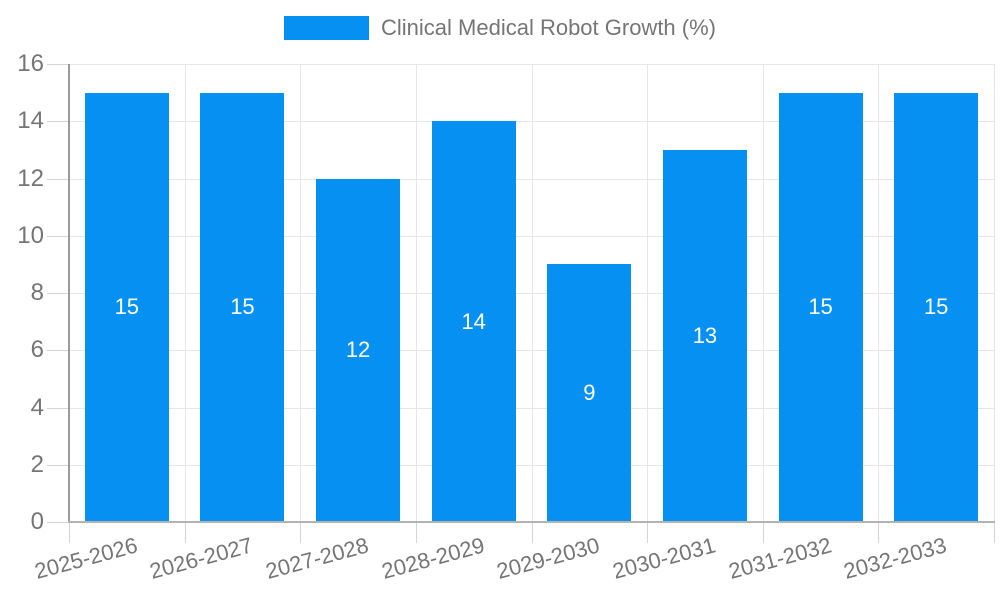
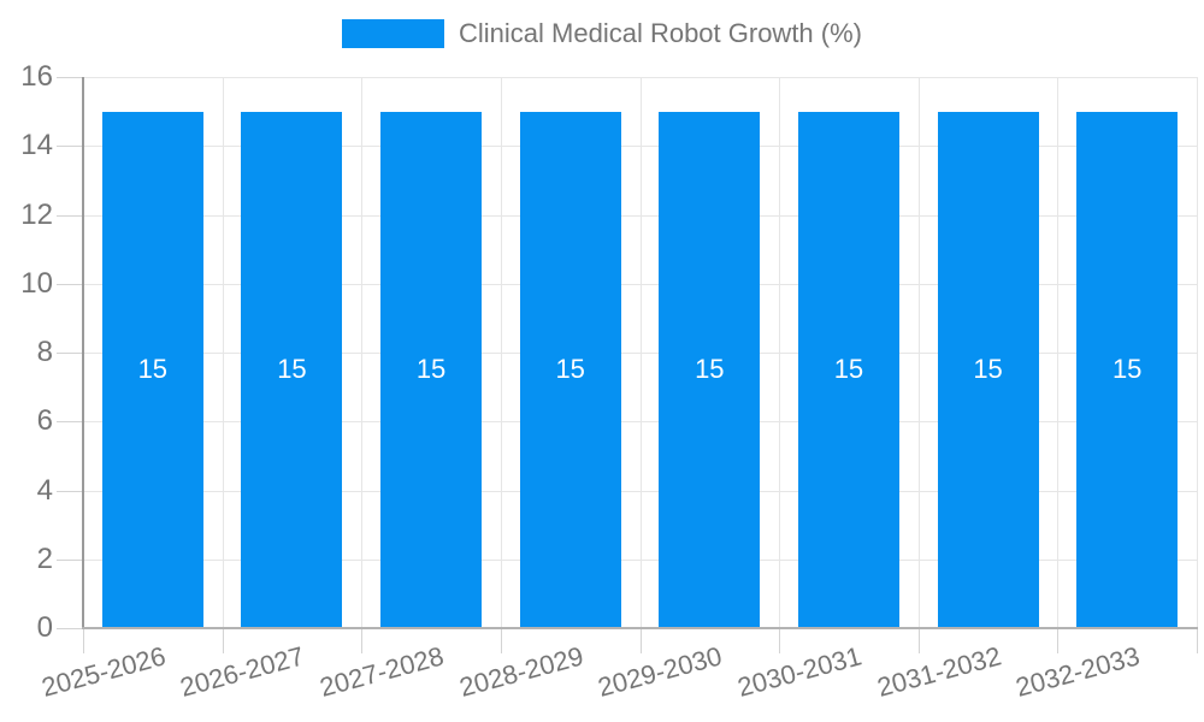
2027-2028: 12 -> 15
2028-2029: 14 -> 15
2029-2030: 9 -> 15
2030-2031: 13 -> 15
